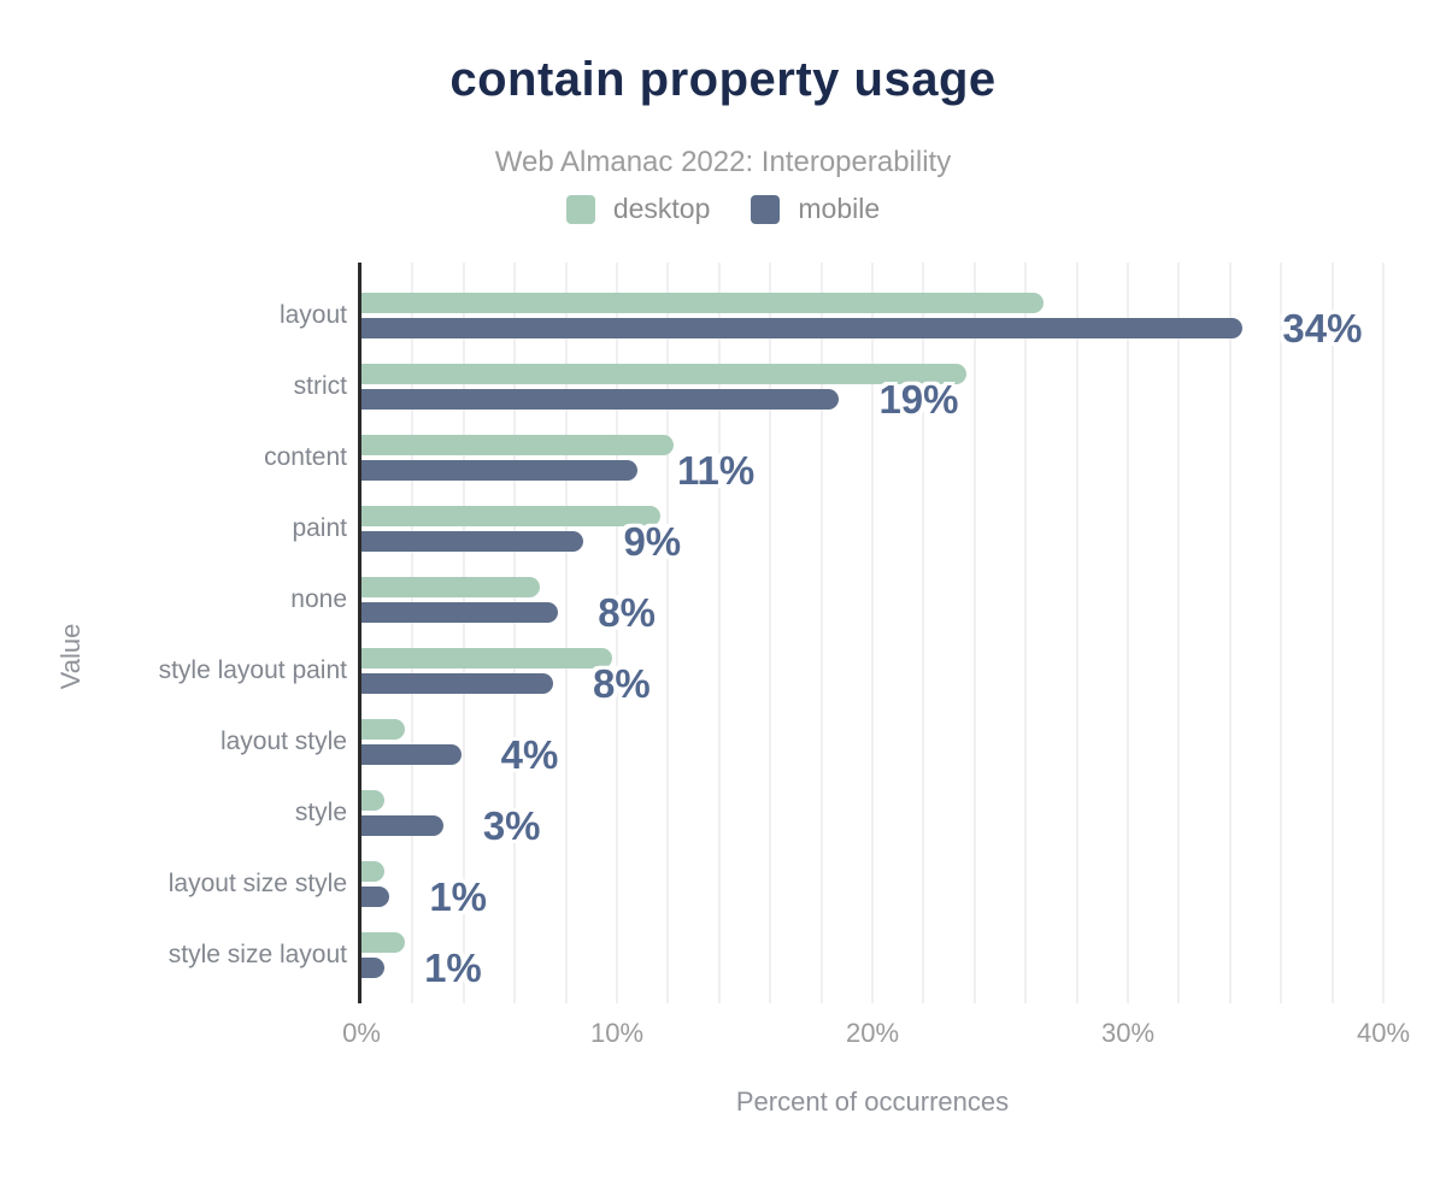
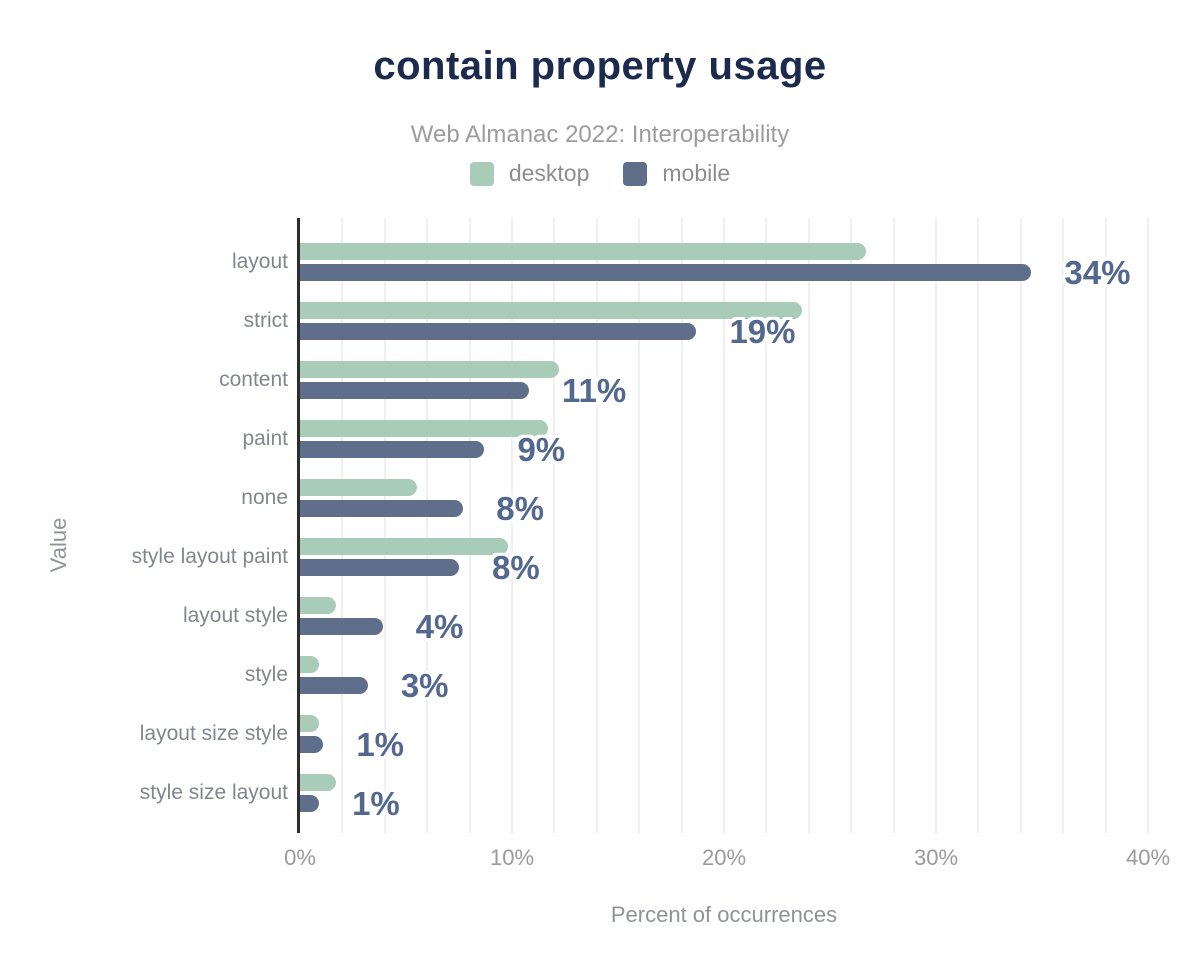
desktop/none: 7.0% -> 5.5%
